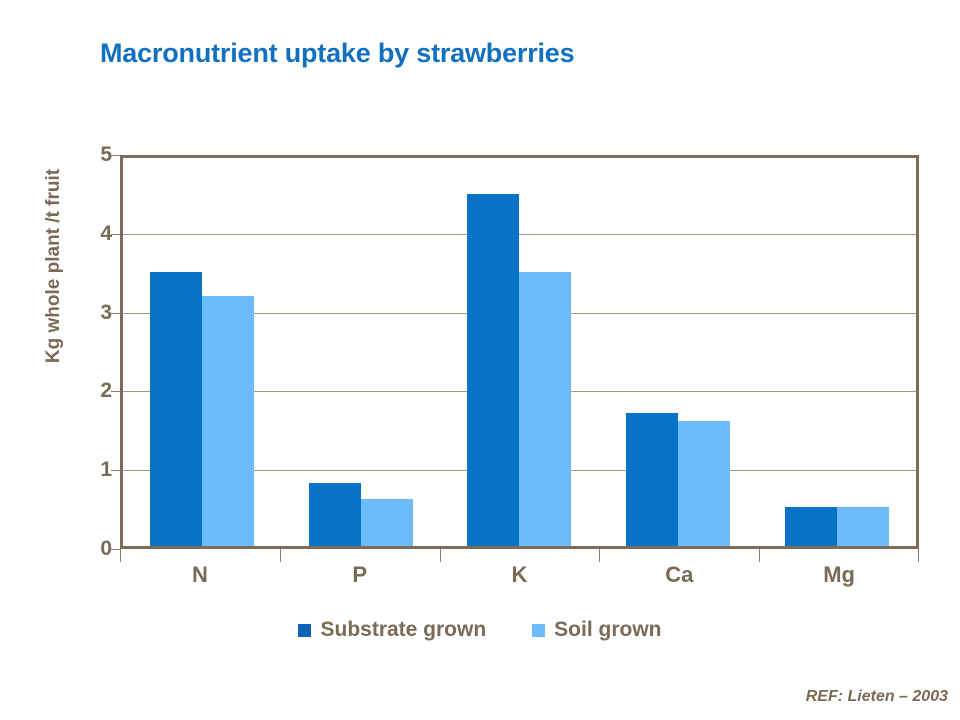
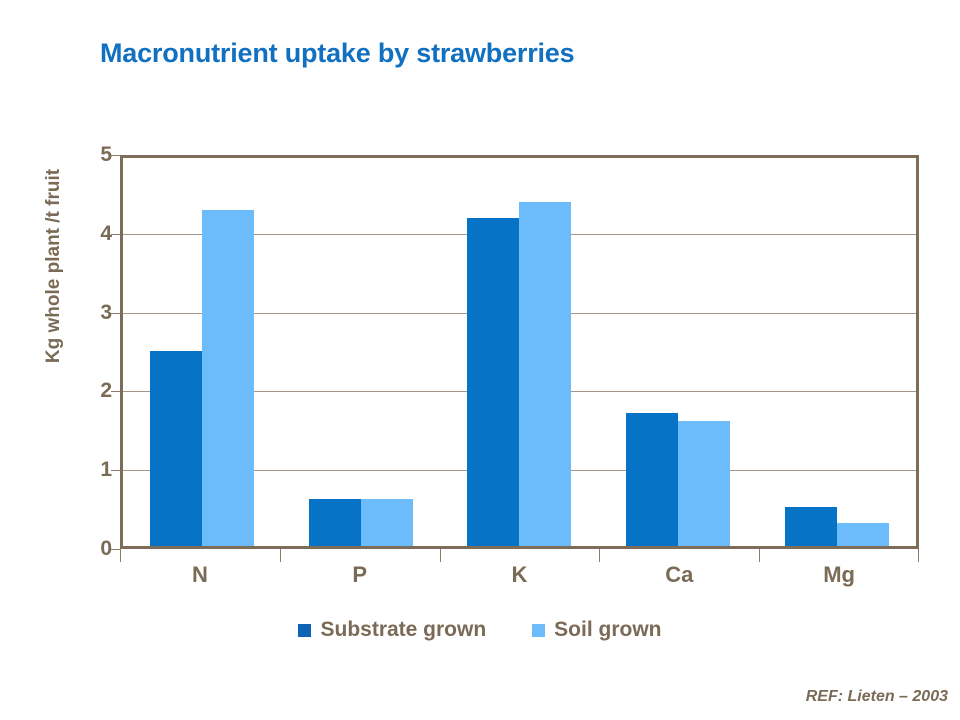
Substrate grown/N: 3.5 -> 2.5
Soil grown/N: 3.2 -> 4.3
Substrate grown/P: 0.8 -> 0.6
Substrate grown/K: 4.5 -> 4.2
Soil grown/K: 3.5 -> 4.4
Soil grown/Mg: 0.5 -> 0.3
